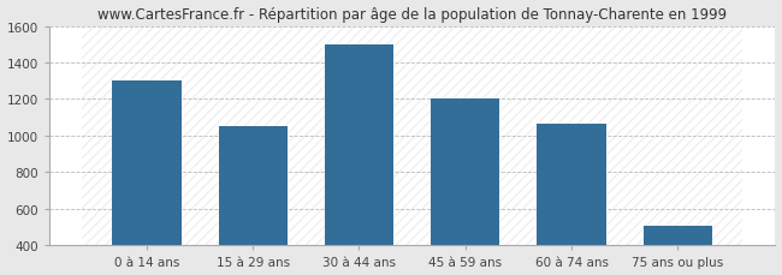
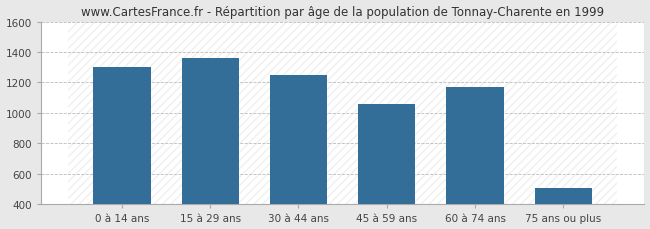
15 à 29 ans: 1060 -> 1360
30 à 44 ans: 1500 -> 1250
45 à 59 ans: 1200 -> 1060
60 à 74 ans: 1060 -> 1170
